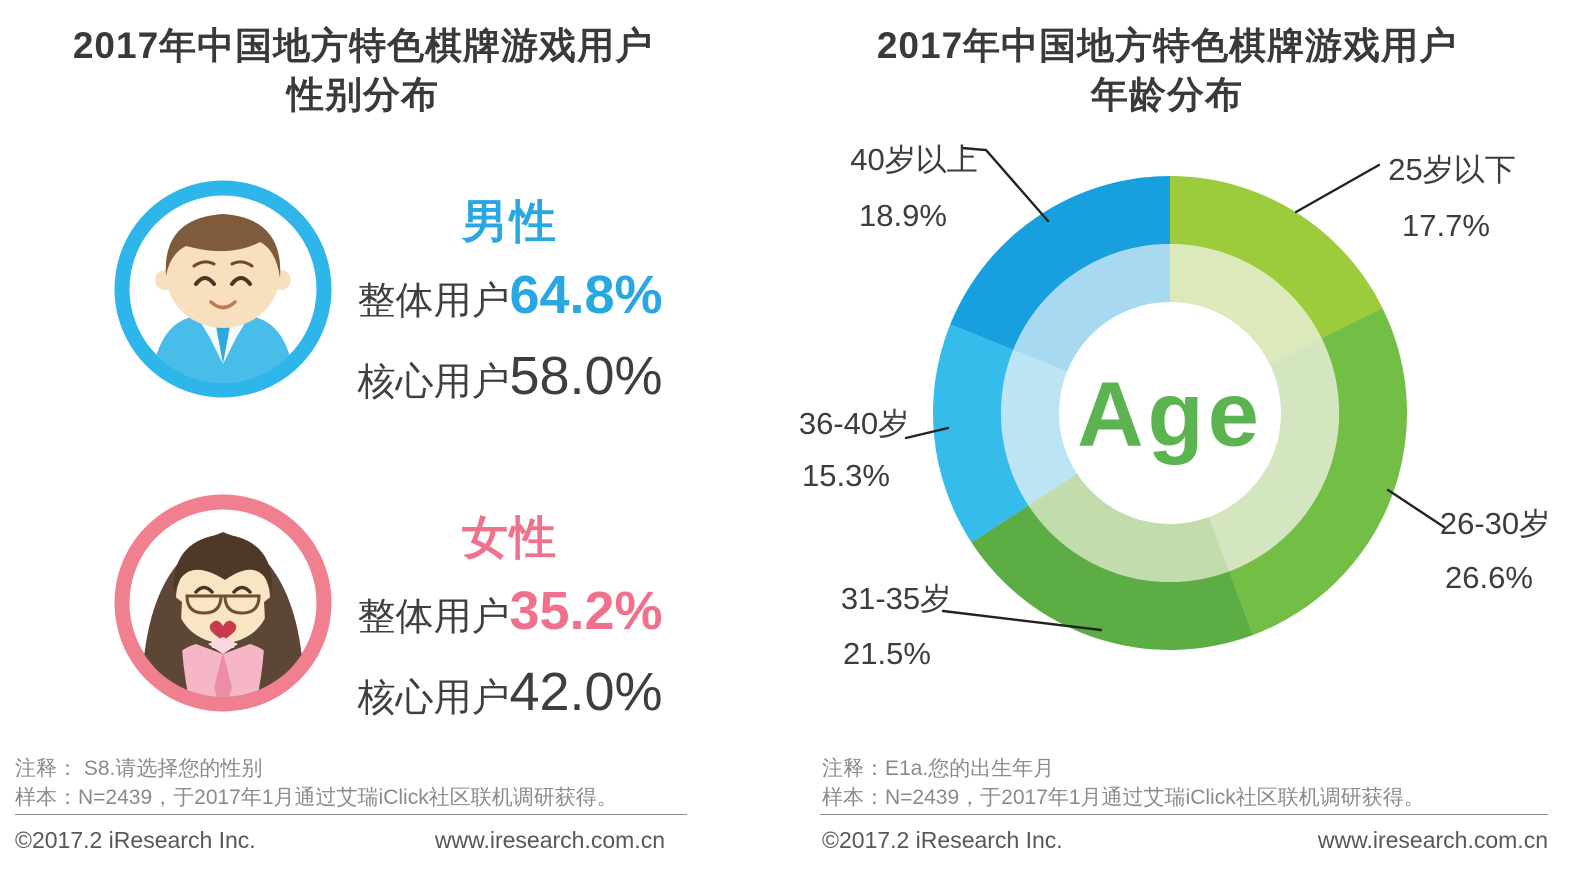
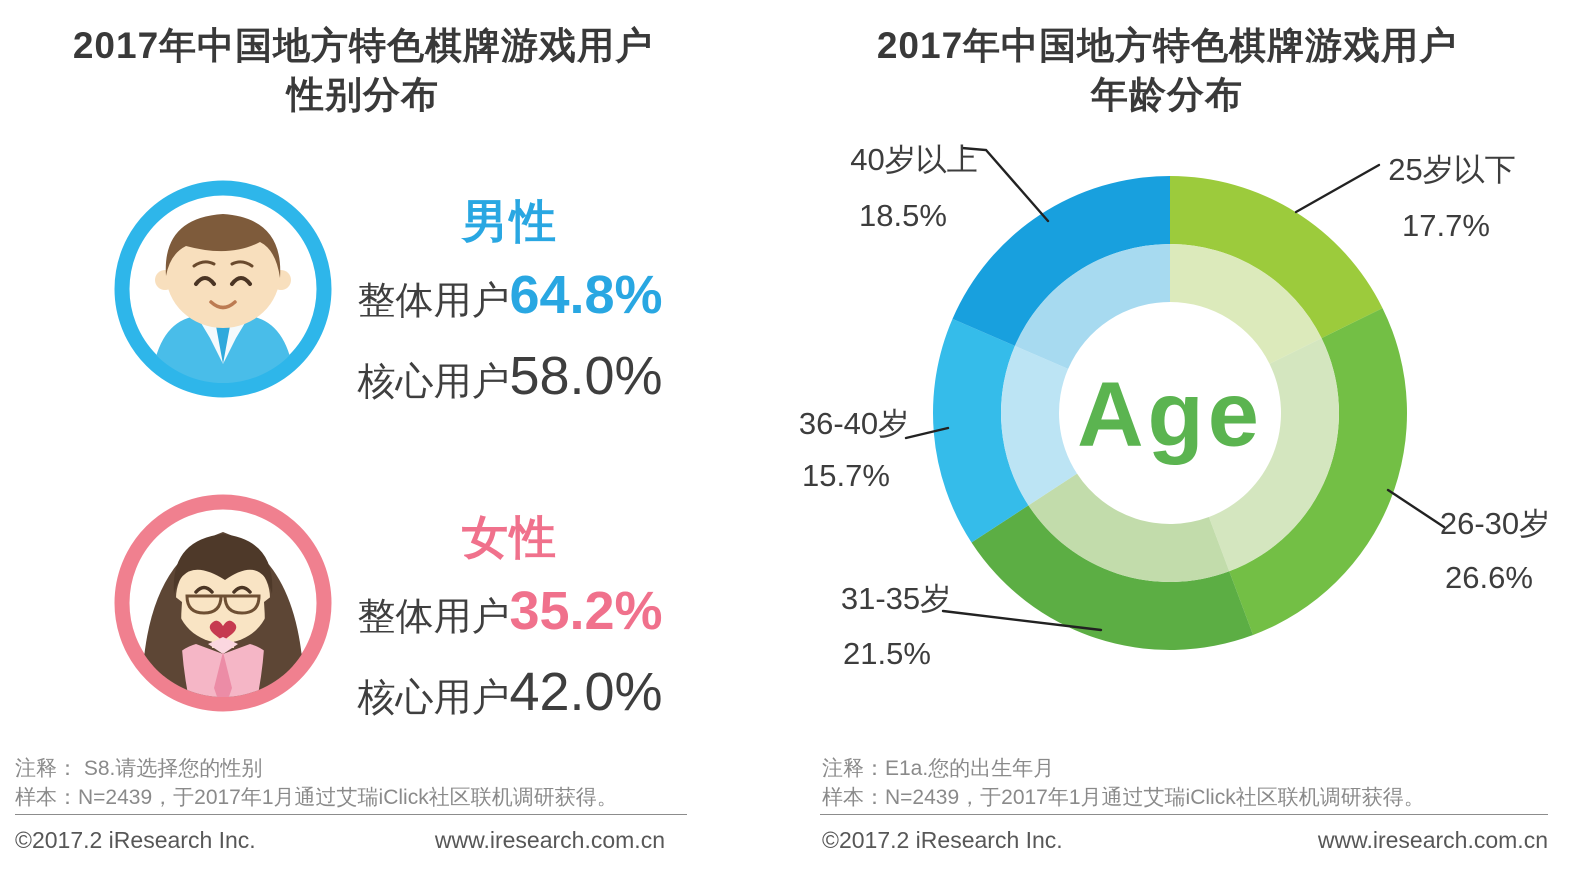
2017年中国地方特色棋牌游戏用户年龄分布/36-40岁: 15.3% -> 15.7%
2017年中国地方特色棋牌游戏用户年龄分布/40岁以上: 18.9% -> 18.5%
